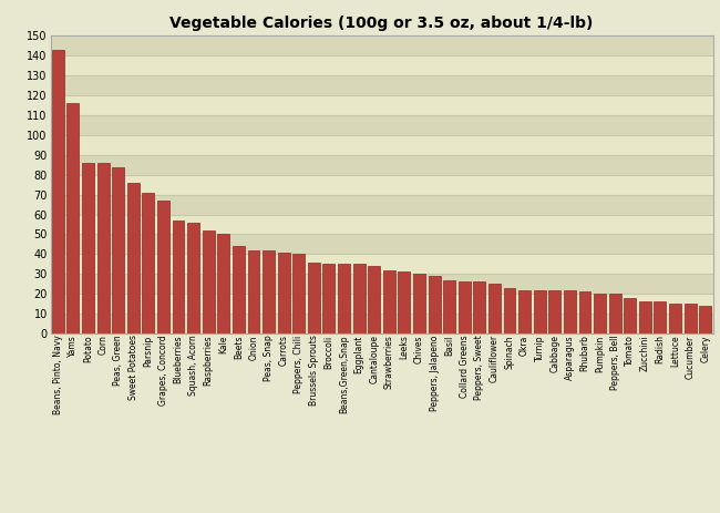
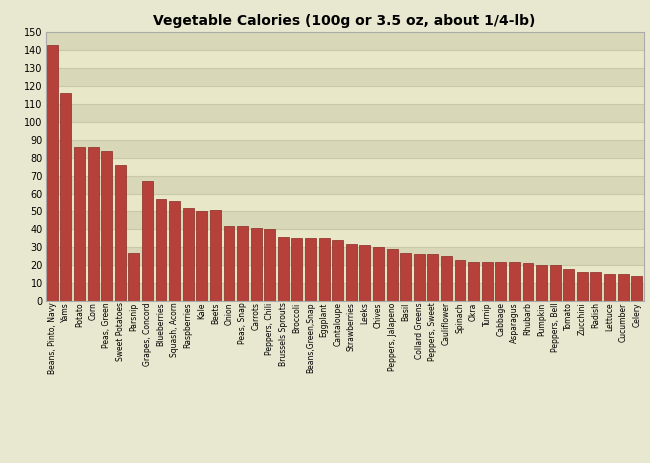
Parsnip: 71 -> 27
Beets: 44 -> 51
